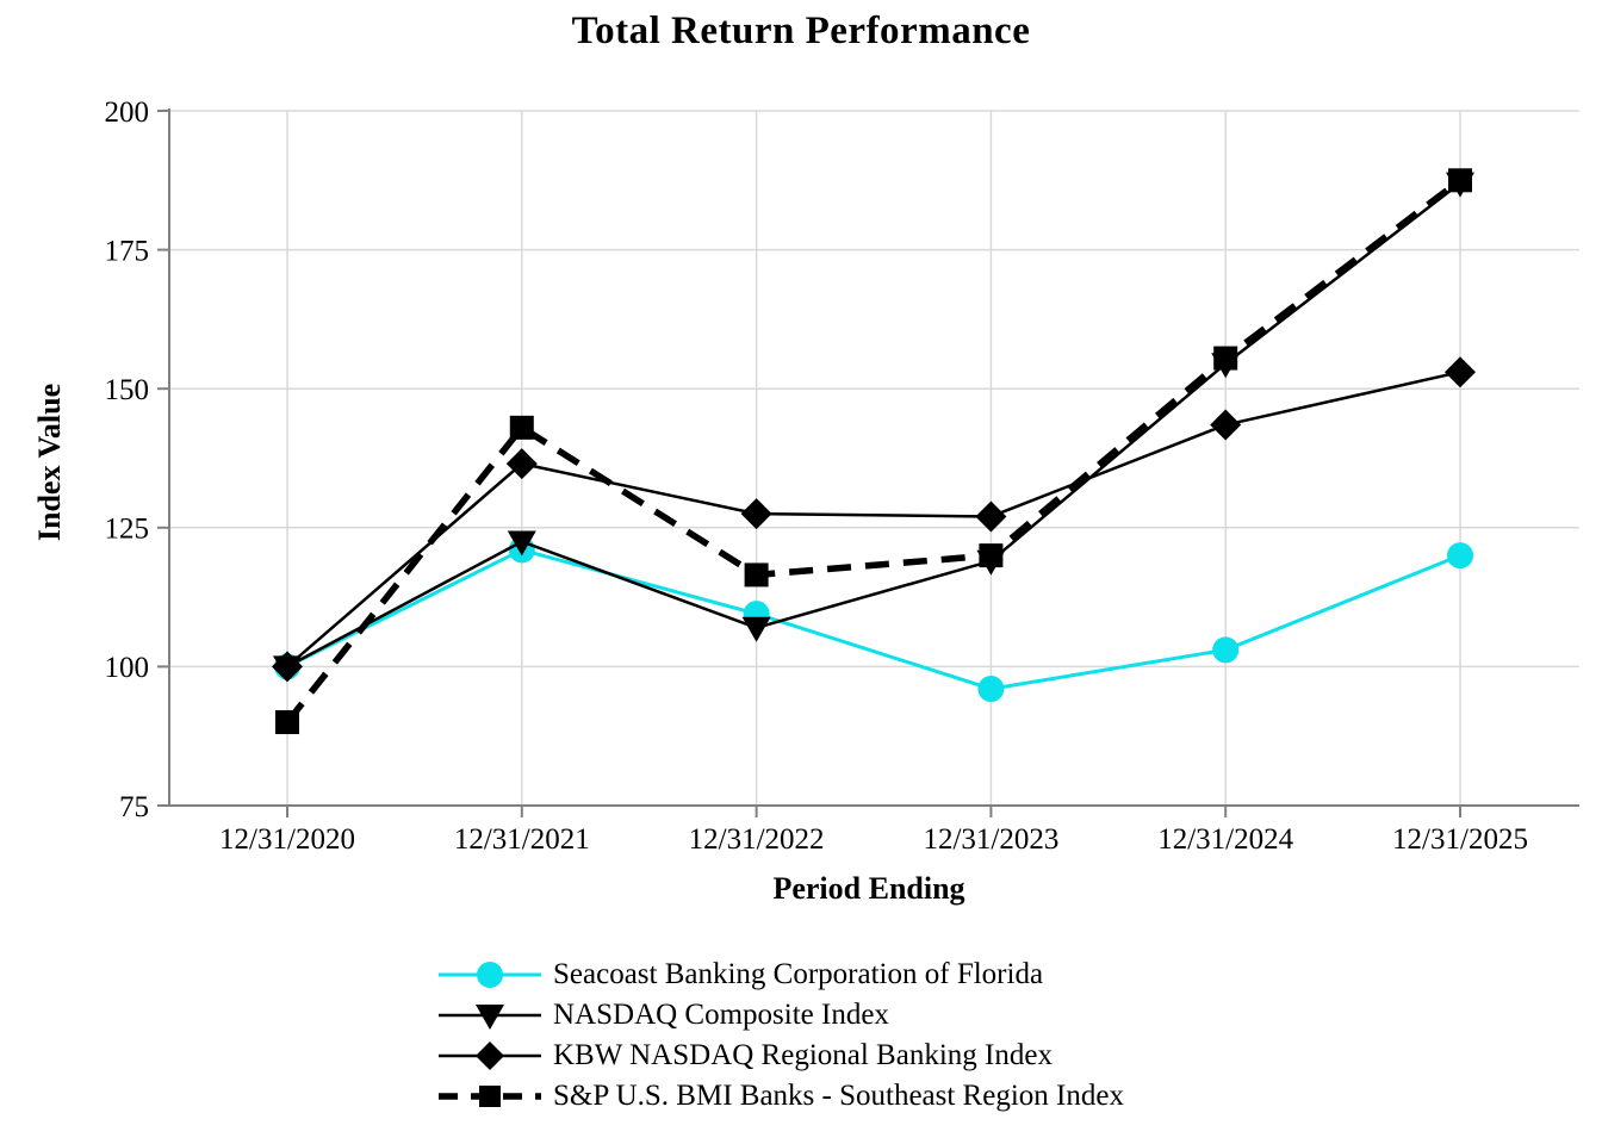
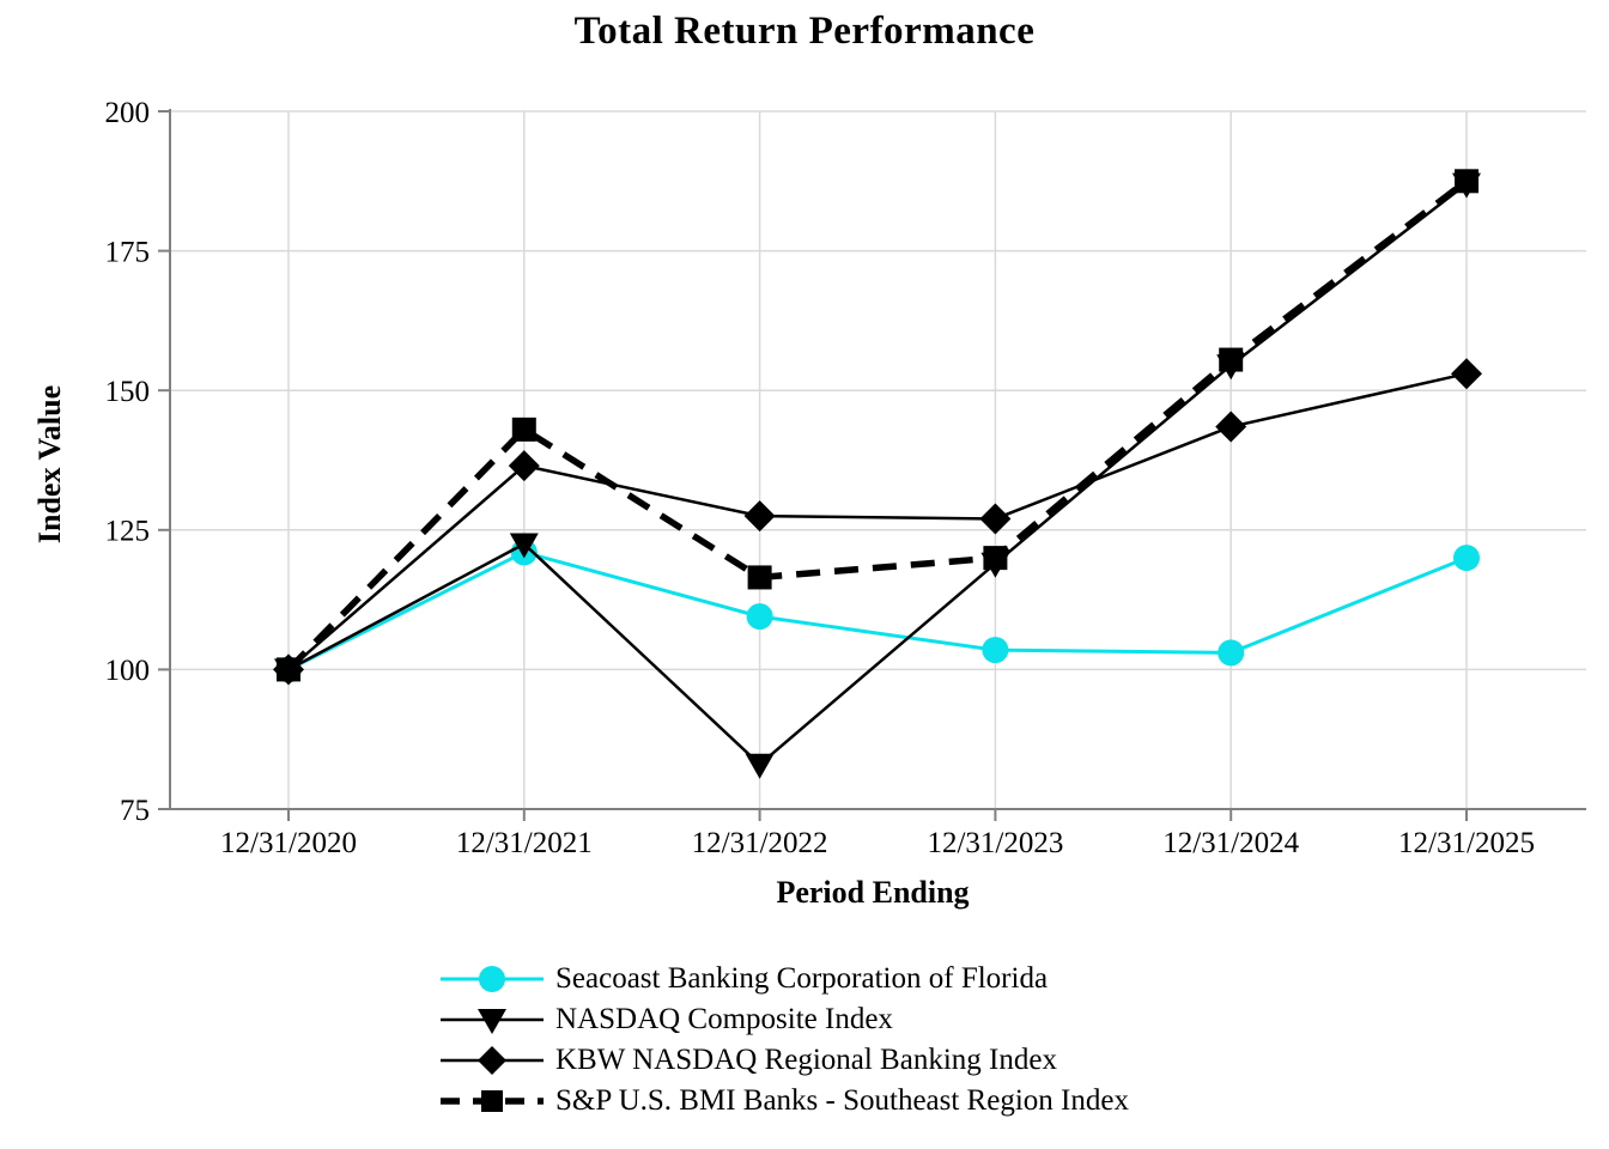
S&P U.S. BMI Banks - Southeast Region Index/12/31/2020: 90 -> 100
NASDAQ Composite Index/12/31/2022: 107 -> 83
Seacoast Banking Corporation of Florida/12/31/2023: 96 -> 104
